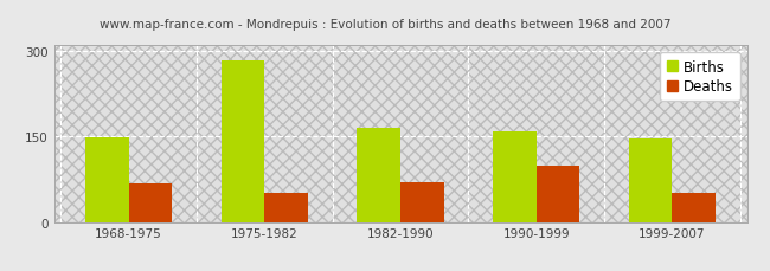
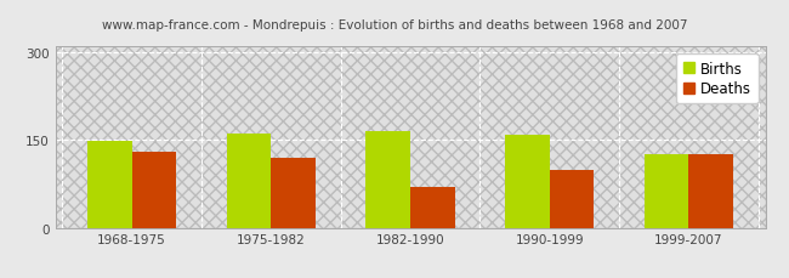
Deaths/1968-1975: 68 -> 130
Births/1975-1982: 283 -> 160
Deaths/1975-1982: 52 -> 120
Births/1999-2007: 147 -> 125
Deaths/1999-2007: 52 -> 125
